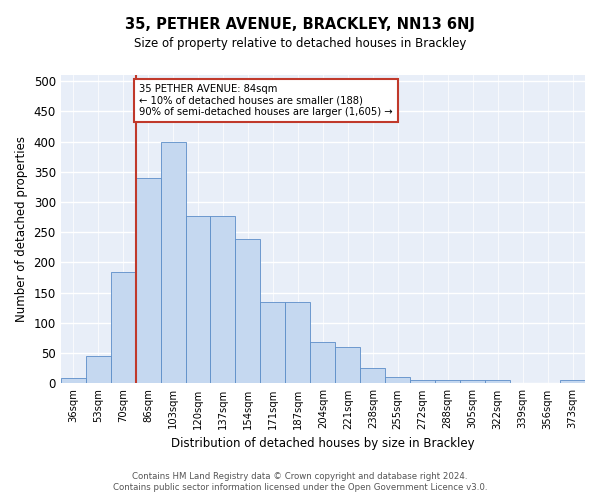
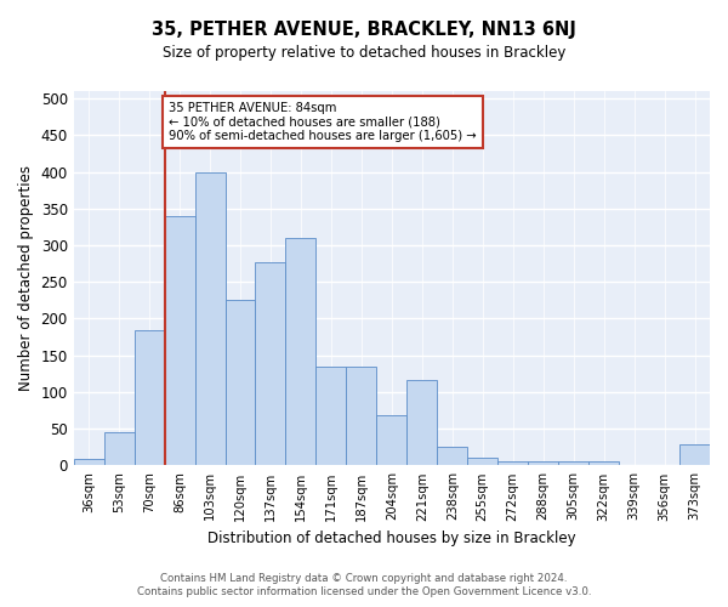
120sqm: 277 -> 226
154sqm: 238 -> 310
221sqm: 60 -> 116
373sqm: 5 -> 28
